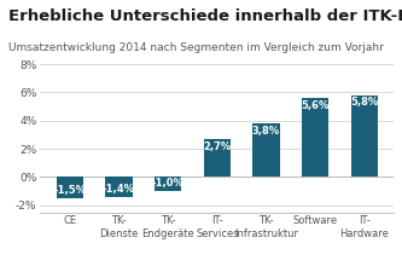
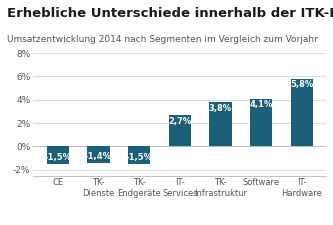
TK- Endgeräte: -1,0% -> -1,5%
Software: 5,6% -> 4,1%
